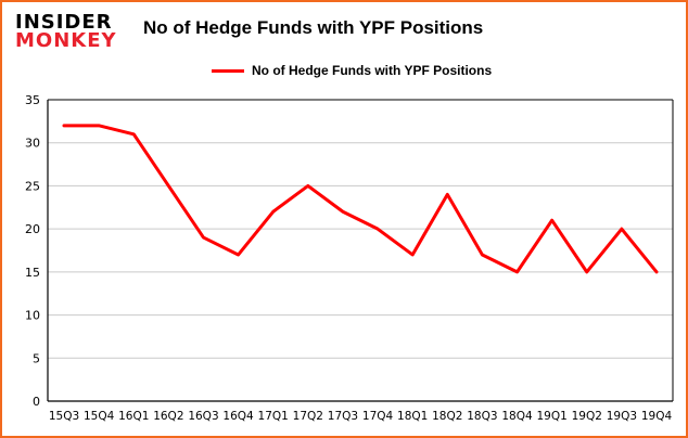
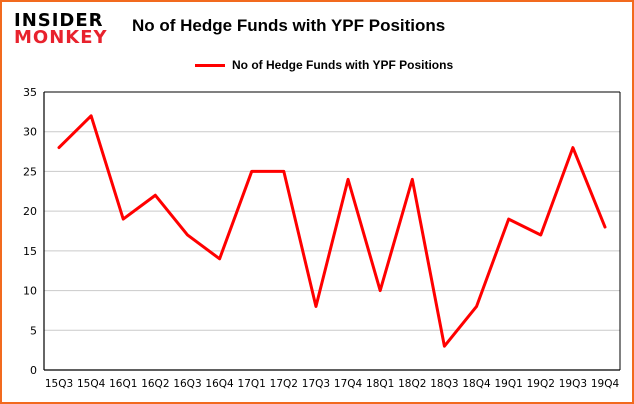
15Q3: 32 -> 28
16Q1: 31 -> 19
16Q2: 25 -> 22
16Q3: 19 -> 17
16Q4: 17 -> 14
17Q1: 22 -> 25
17Q3: 22 -> 8
17Q4: 20 -> 24
18Q1: 17 -> 10
18Q3: 17 -> 3
18Q4: 15 -> 8
19Q1: 21 -> 19
19Q2: 15 -> 17
19Q3: 20 -> 28
19Q4: 15 -> 18
